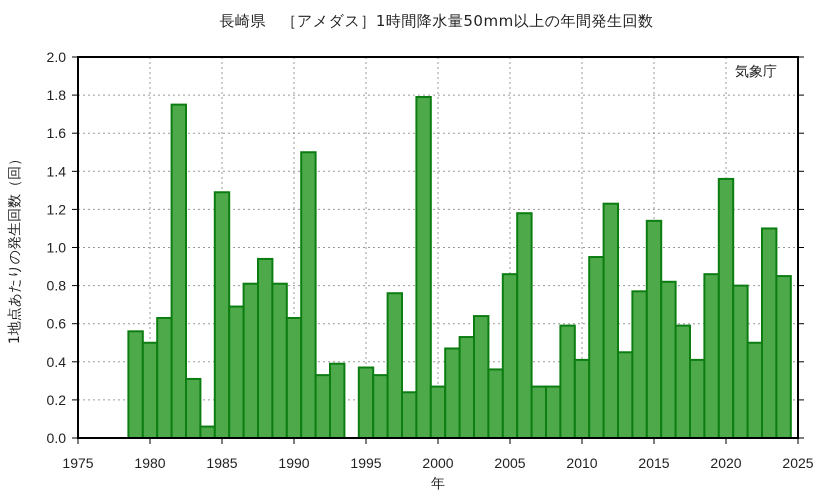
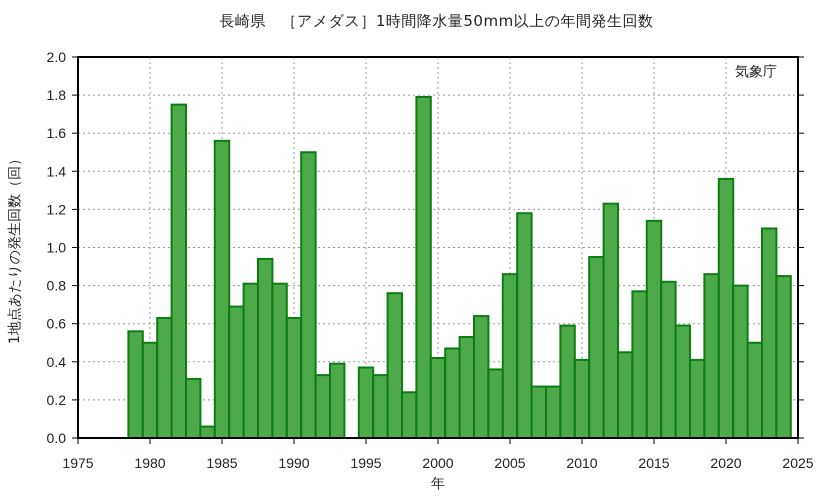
1985: 1.29 -> 1.56
2000: 0.27 -> 0.42
